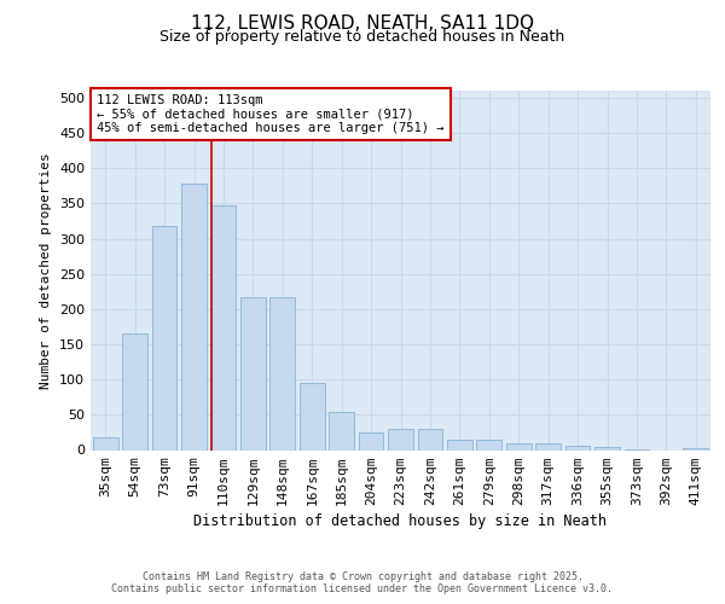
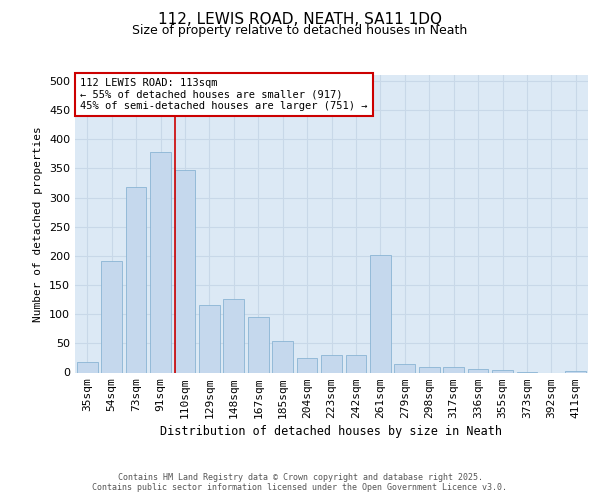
54sqm: 165 -> 192
129sqm: 217 -> 116
148sqm: 217 -> 126
261sqm: 14 -> 202
